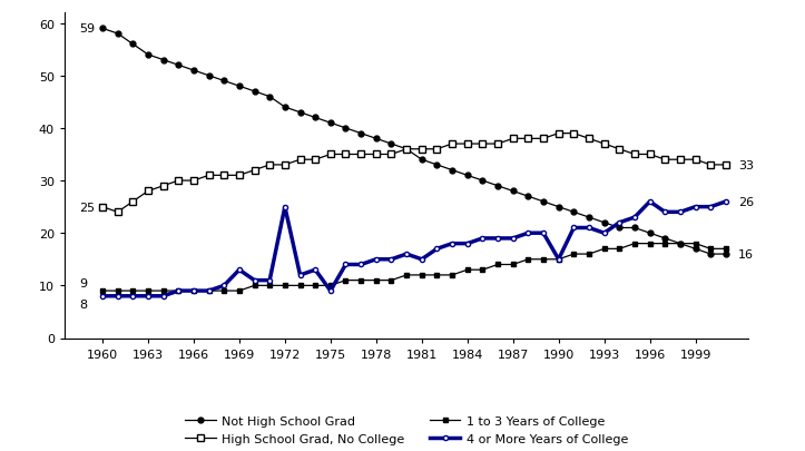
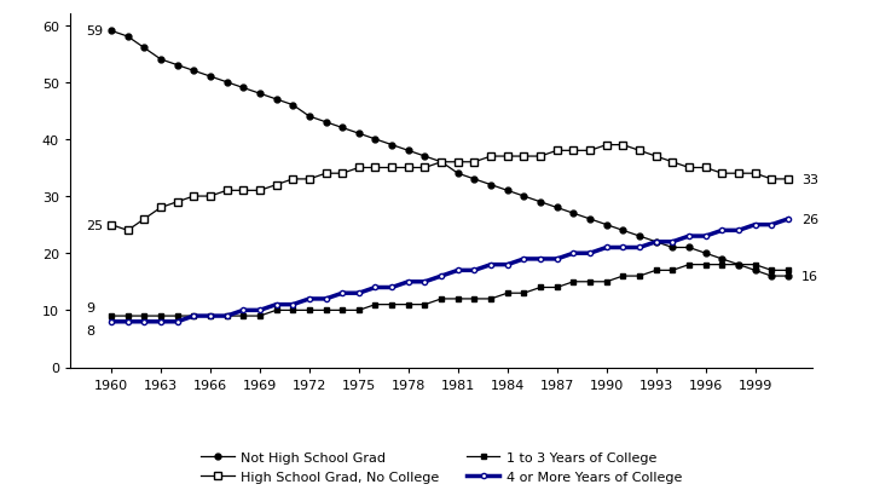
4 or More Years of College/1969: 13 -> 10
4 or More Years of College/1972: 25 -> 12
4 or More Years of College/1975: 9 -> 13
4 or More Years of College/1981: 15 -> 17
4 or More Years of College/1990: 15 -> 21
4 or More Years of College/1993: 20 -> 22
4 or More Years of College/1996: 26 -> 23
